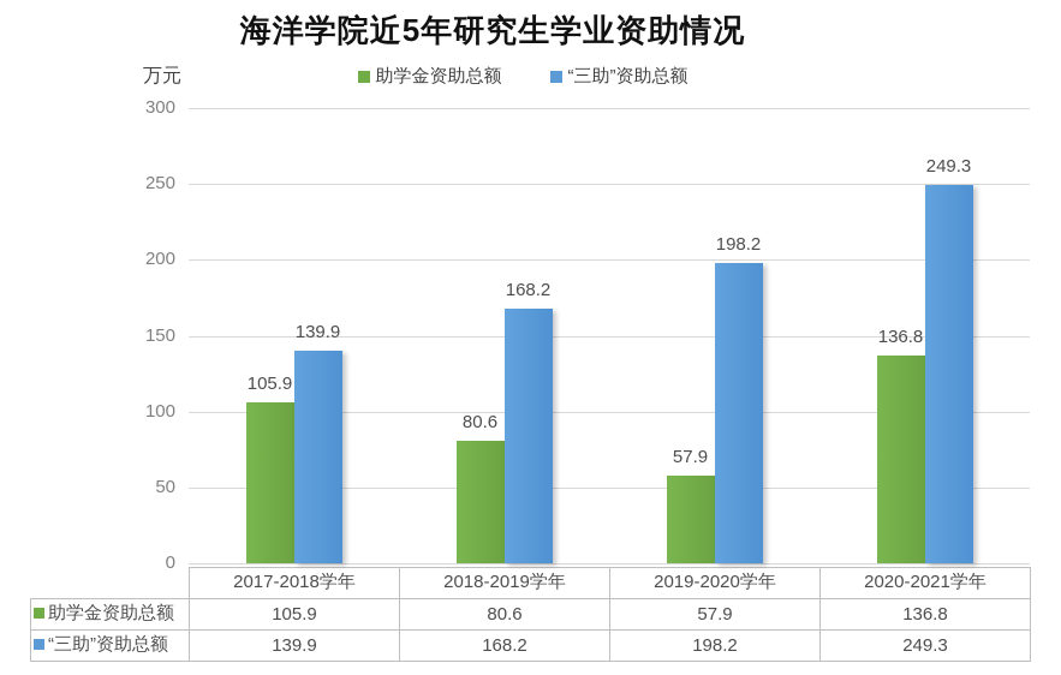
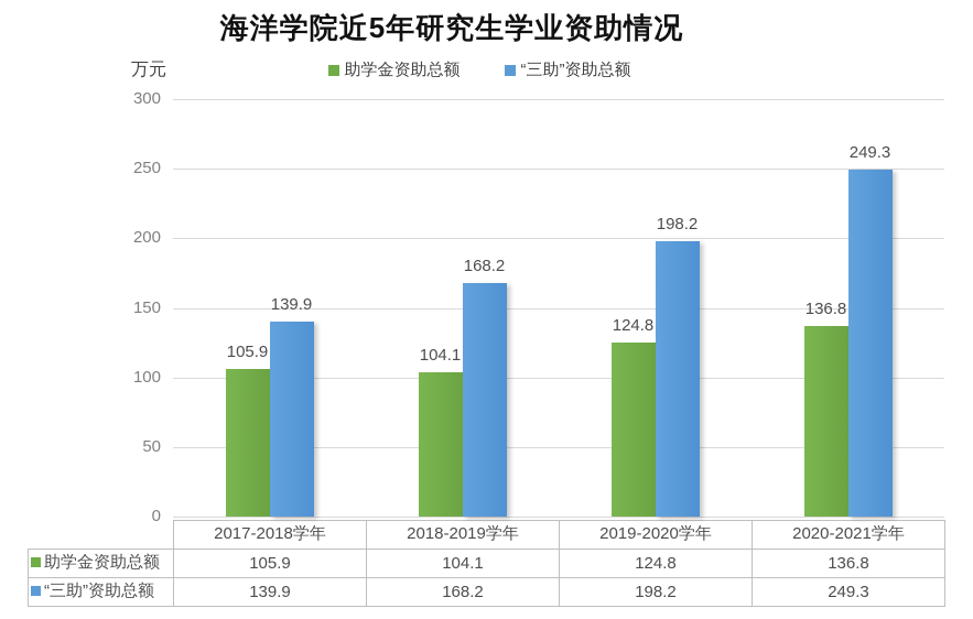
助学金资助总额/2018-2019学年: 80.6 -> 104.1
助学金资助总额/2019-2020学年: 57.9 -> 124.8
